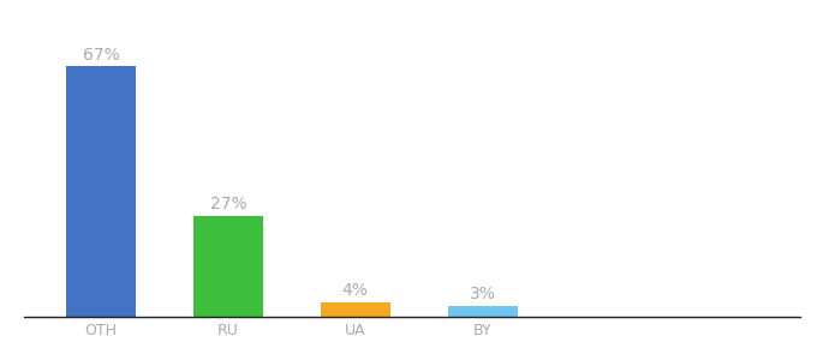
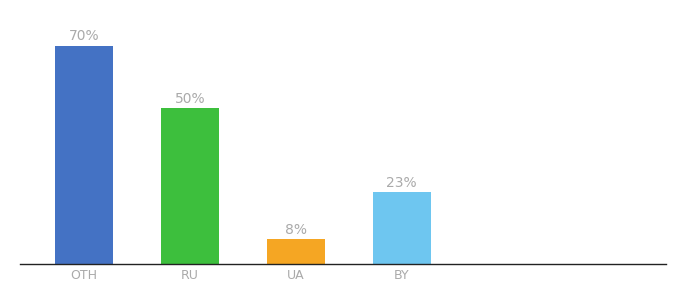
OTH: 67% -> 70%
RU: 27% -> 50%
UA: 4% -> 8%
BY: 3% -> 23%
